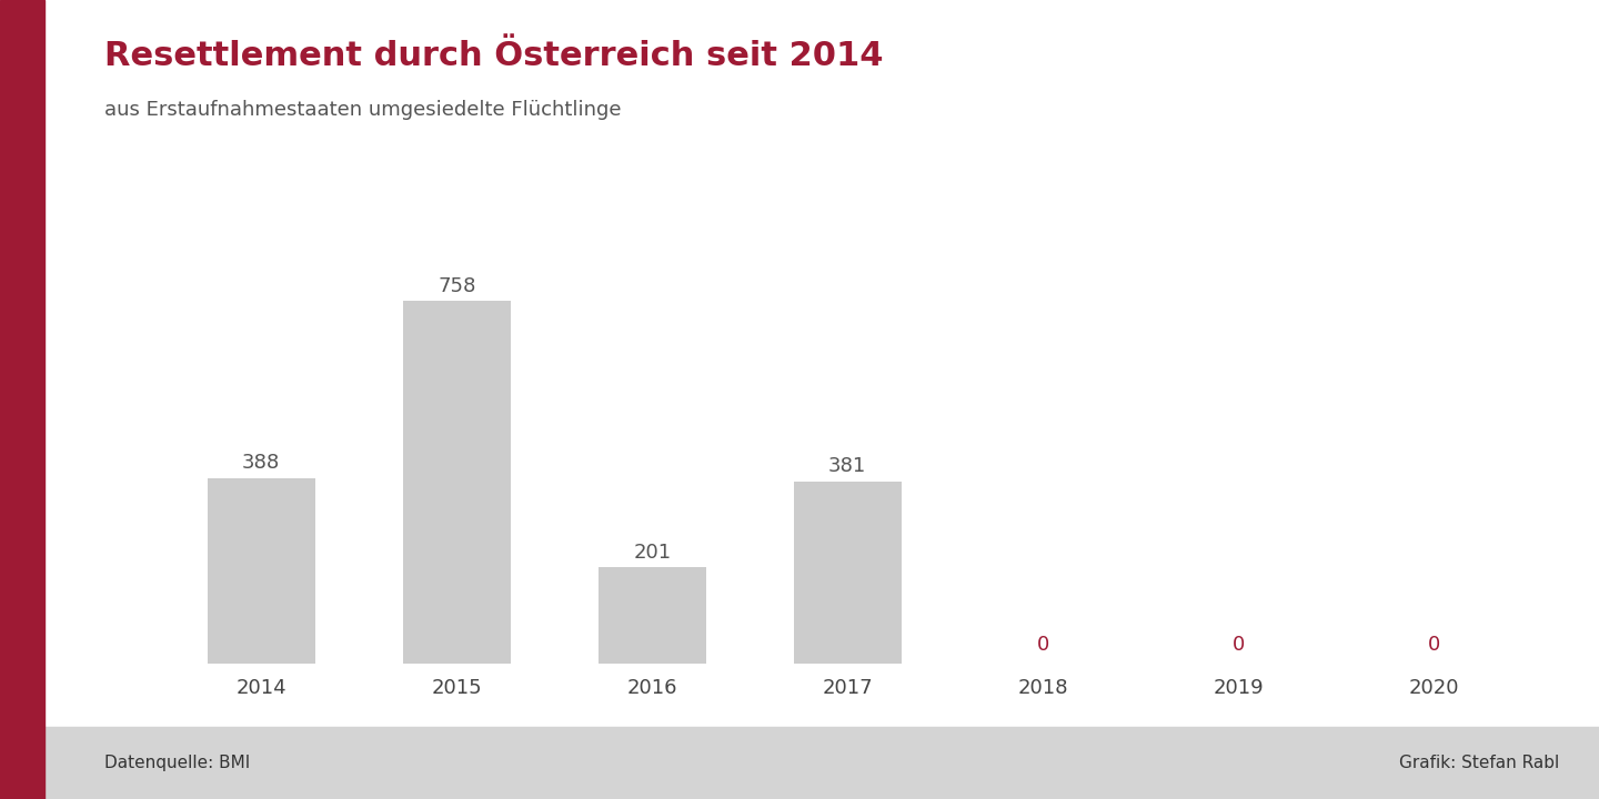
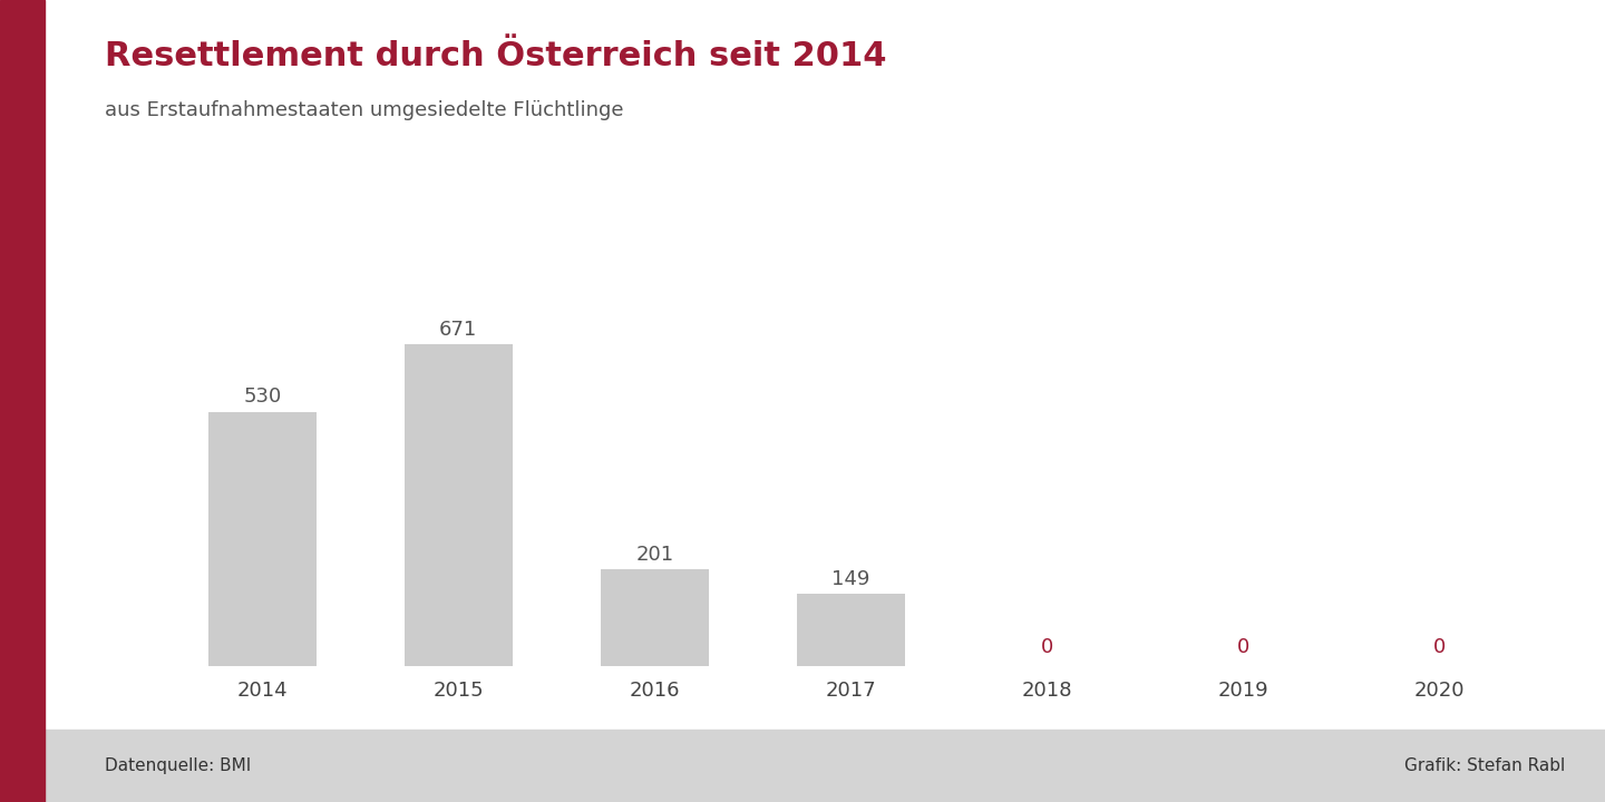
2014: 388 -> 530
2015: 758 -> 671
2017: 381 -> 149
